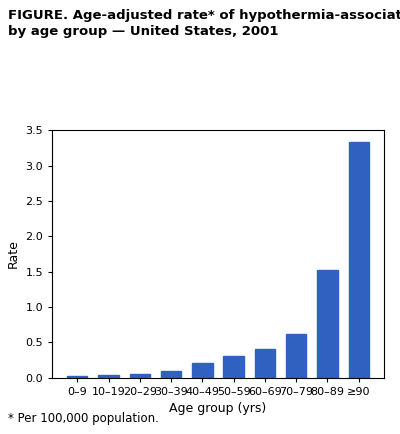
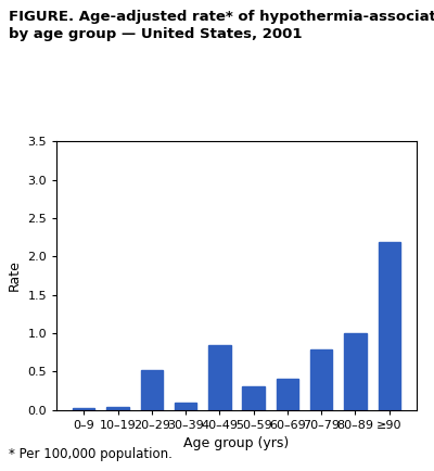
20–29: 0.05 -> 0.52
40–49: 0.20 -> 0.84
70–79: 0.62 -> 0.78
80–89: 1.52 -> 1.00
≥90: 3.34 -> 2.18
